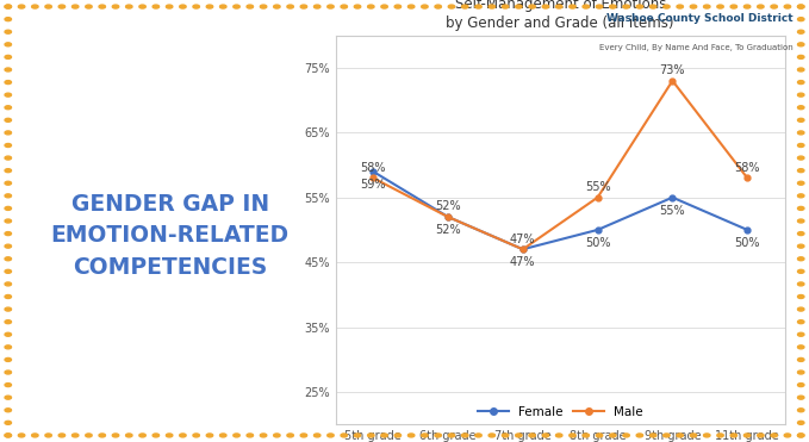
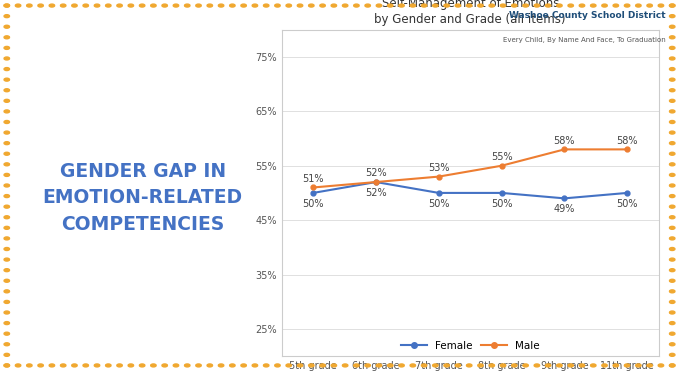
Female/5th grade: 59% -> 50%
Male/5th grade: 58% -> 51%
Female/7th grade: 47% -> 50%
Male/7th grade: 47% -> 53%
Female/9th grade: 55% -> 49%
Male/9th grade: 73% -> 58%
